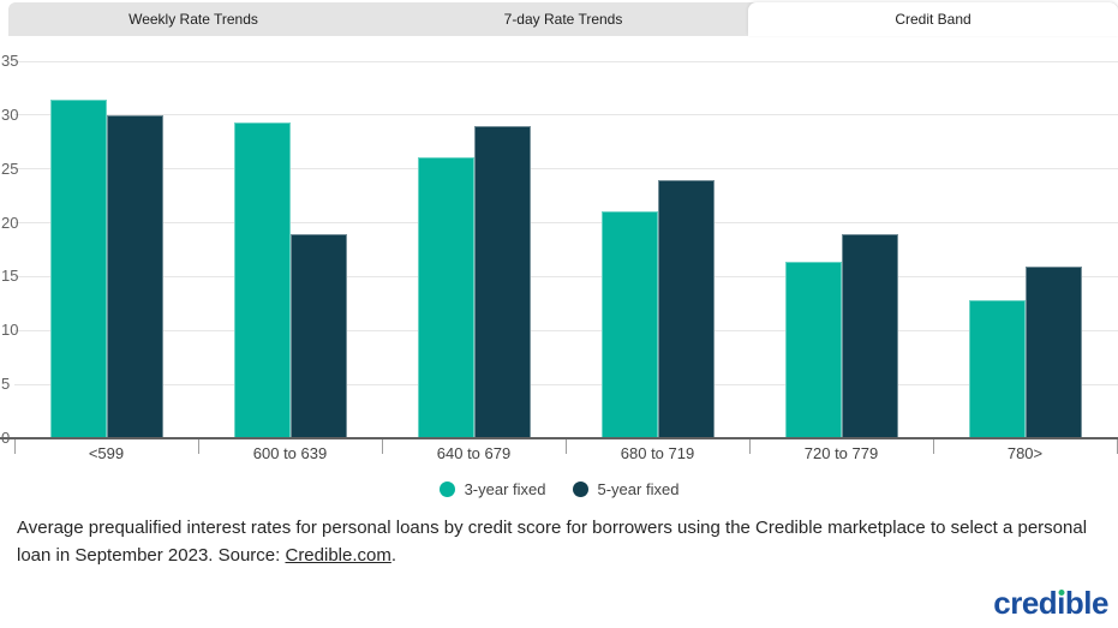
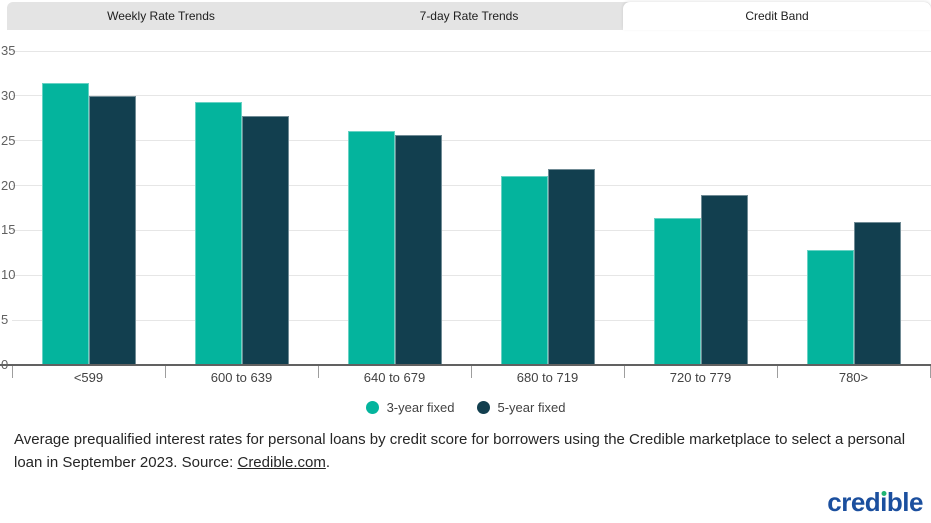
5-year fixed/600 to 639: 19 -> 28
5-year fixed/640 to 679: 29 -> 26
5-year fixed/680 to 719: 24 -> 22
